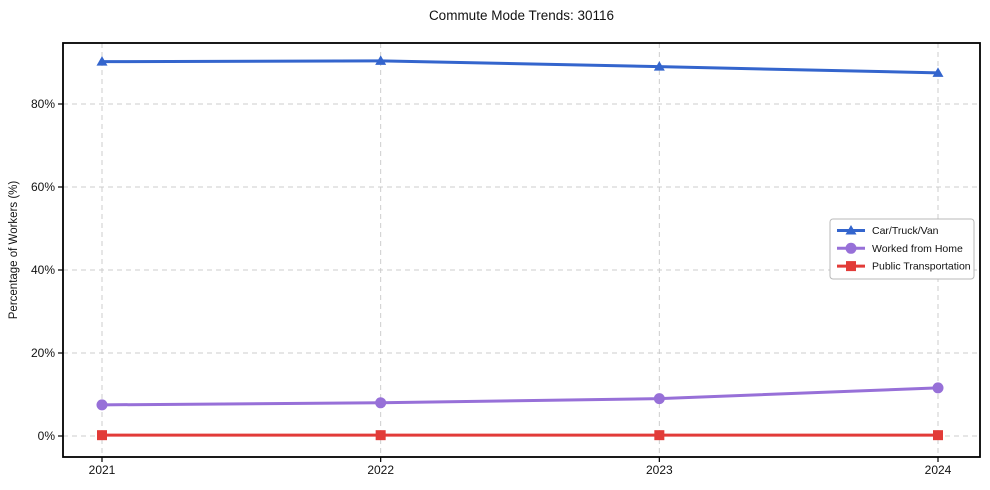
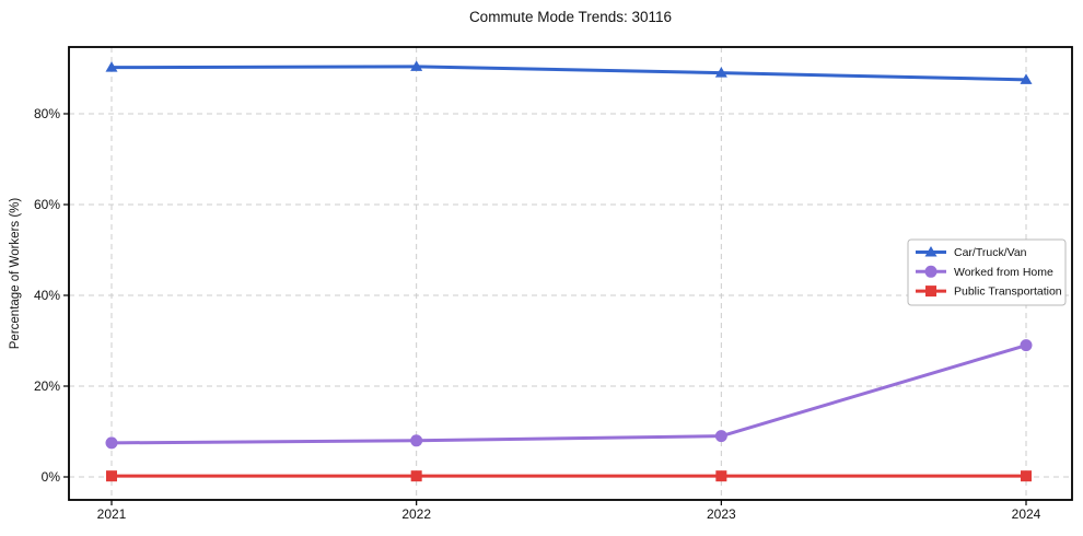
Worked from Home/2024: 12% -> 29%
